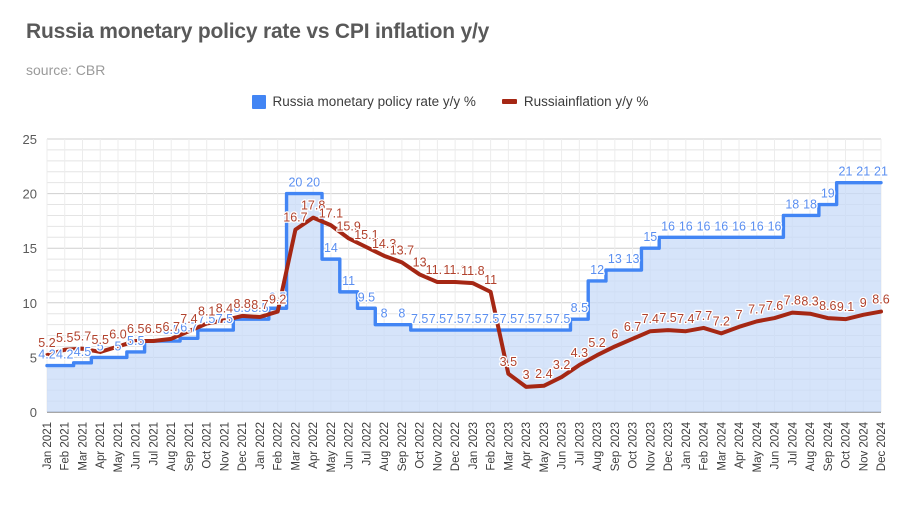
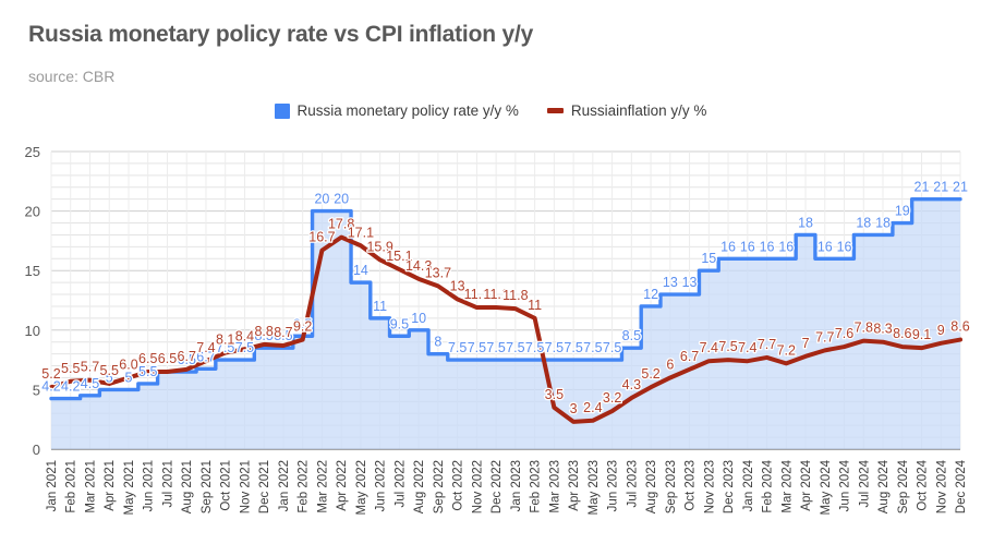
Russia monetary policy rate y/y %/Aug 2022: 8 -> 10
Russia monetary policy rate y/y %/Apr 2024: 16 -> 18
